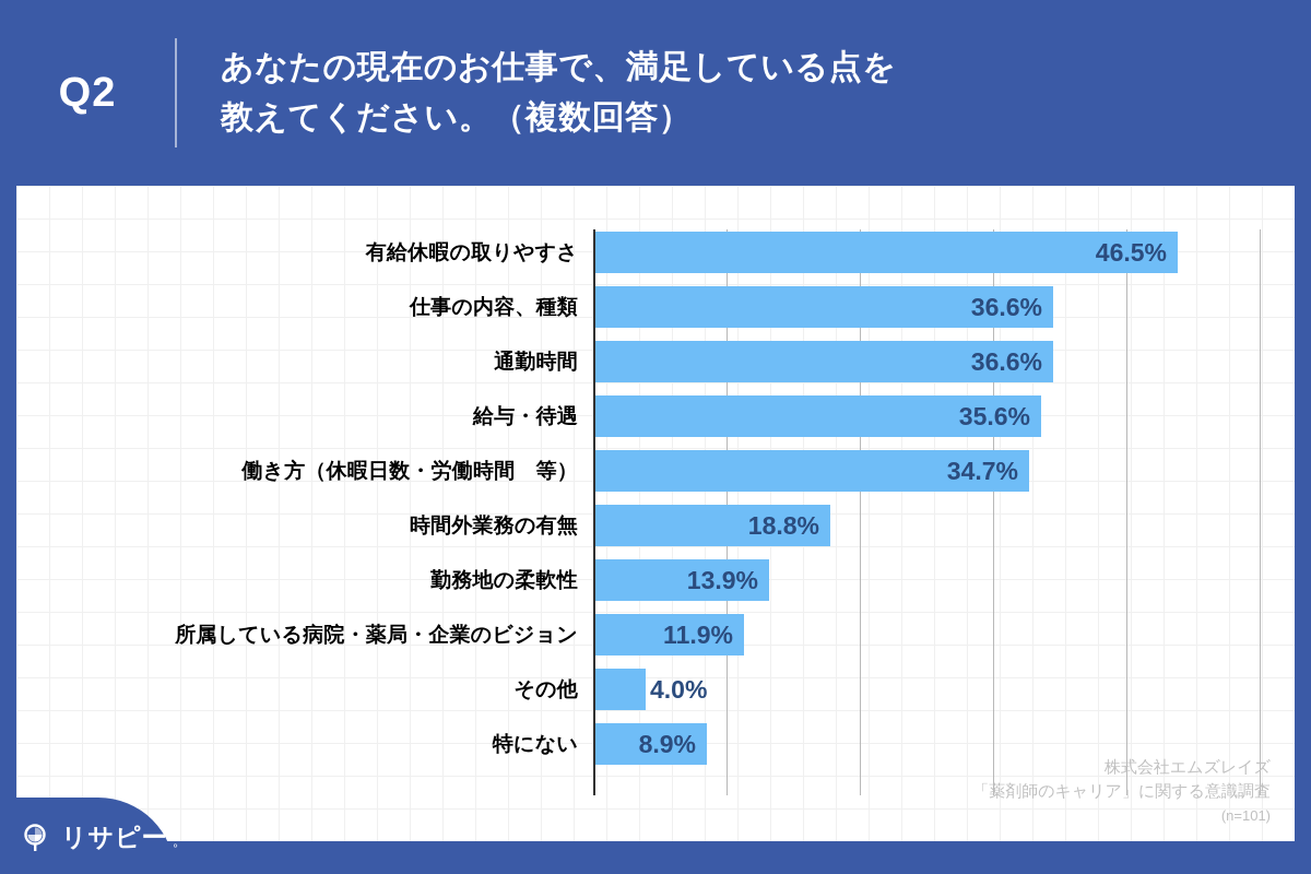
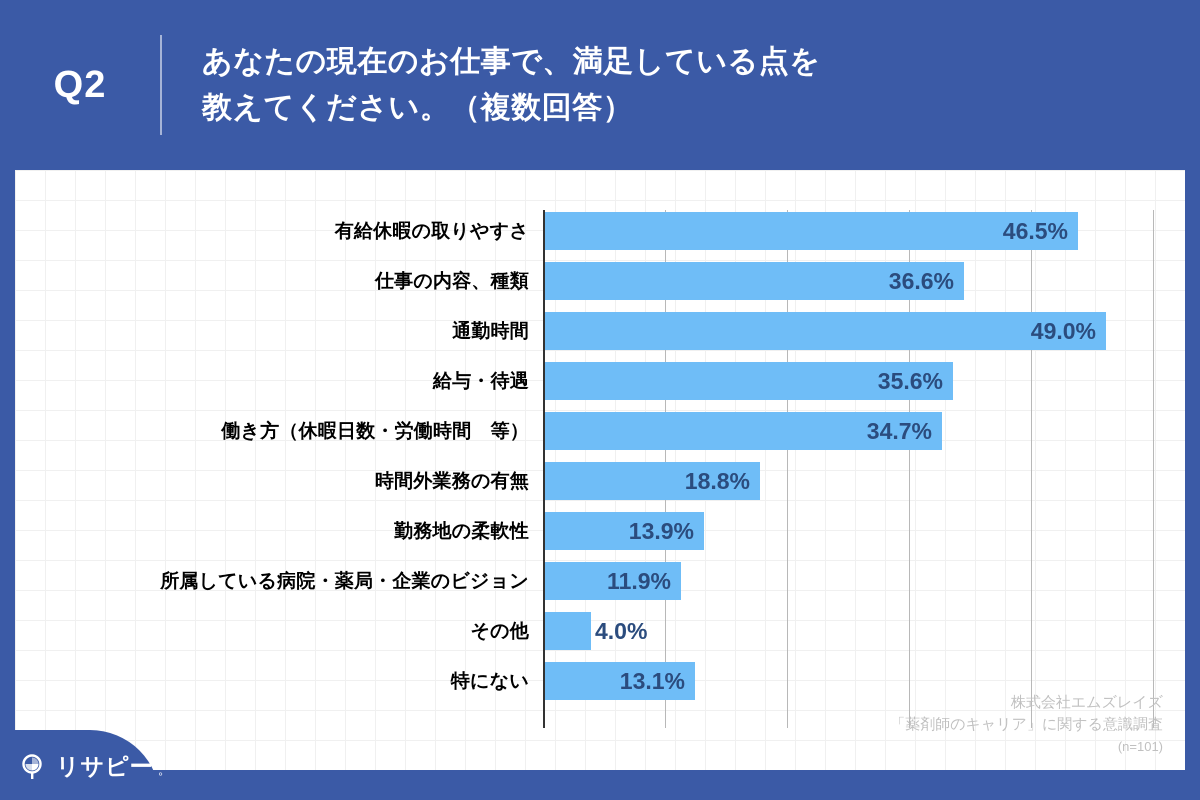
通勤時間: 36.6% -> 49.0%
特にない: 8.9% -> 13.1%
